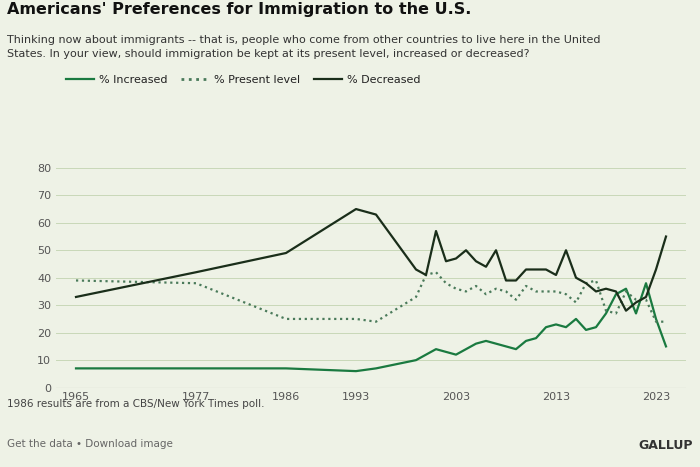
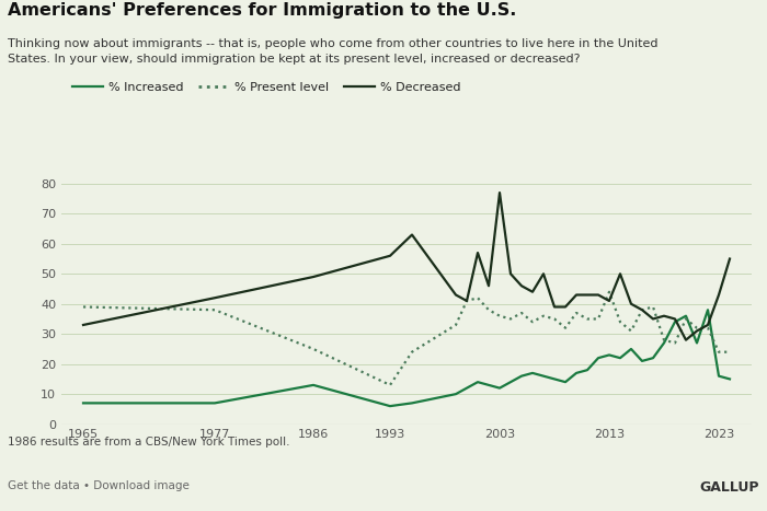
% Increased/1986: 7 -> 13
% Present level/1993: 25 -> 13
% Decreased/1993: 65 -> 56
% Decreased/2003: 47 -> 77
% Present level/2013: 35 -> 44
% Increased/2023: 25 -> 16
